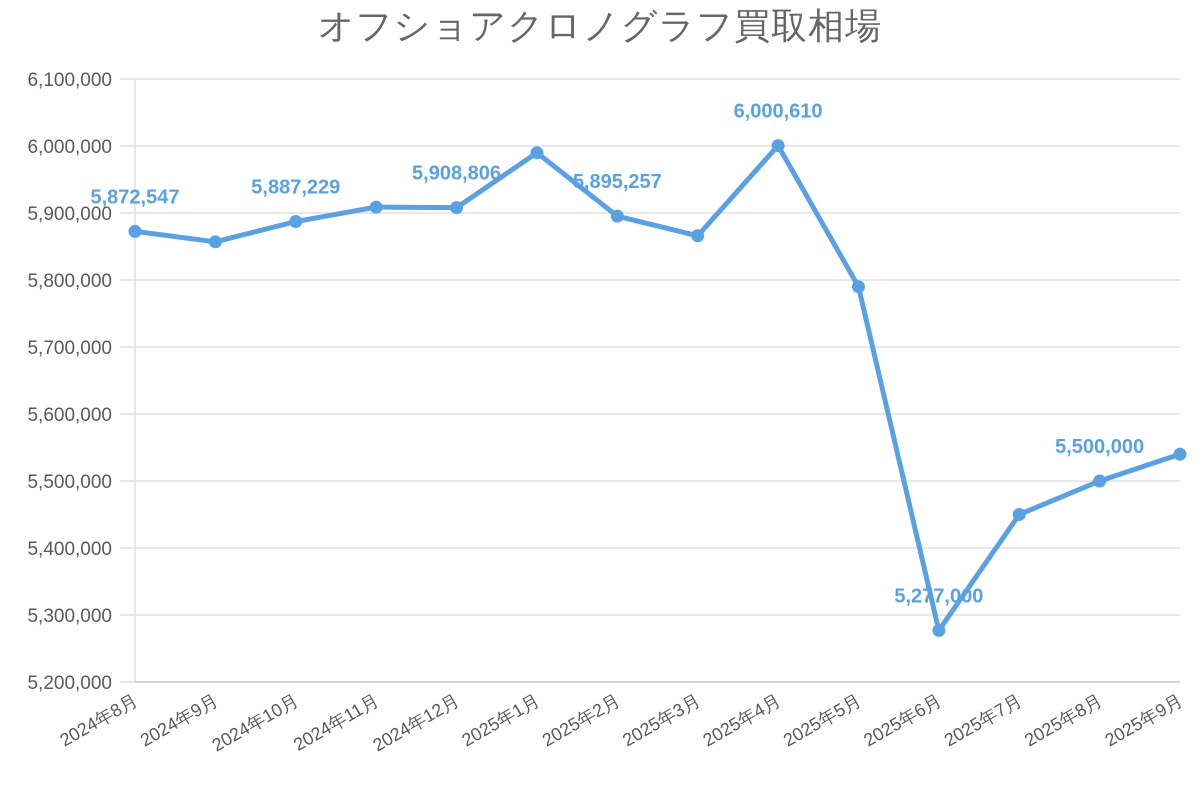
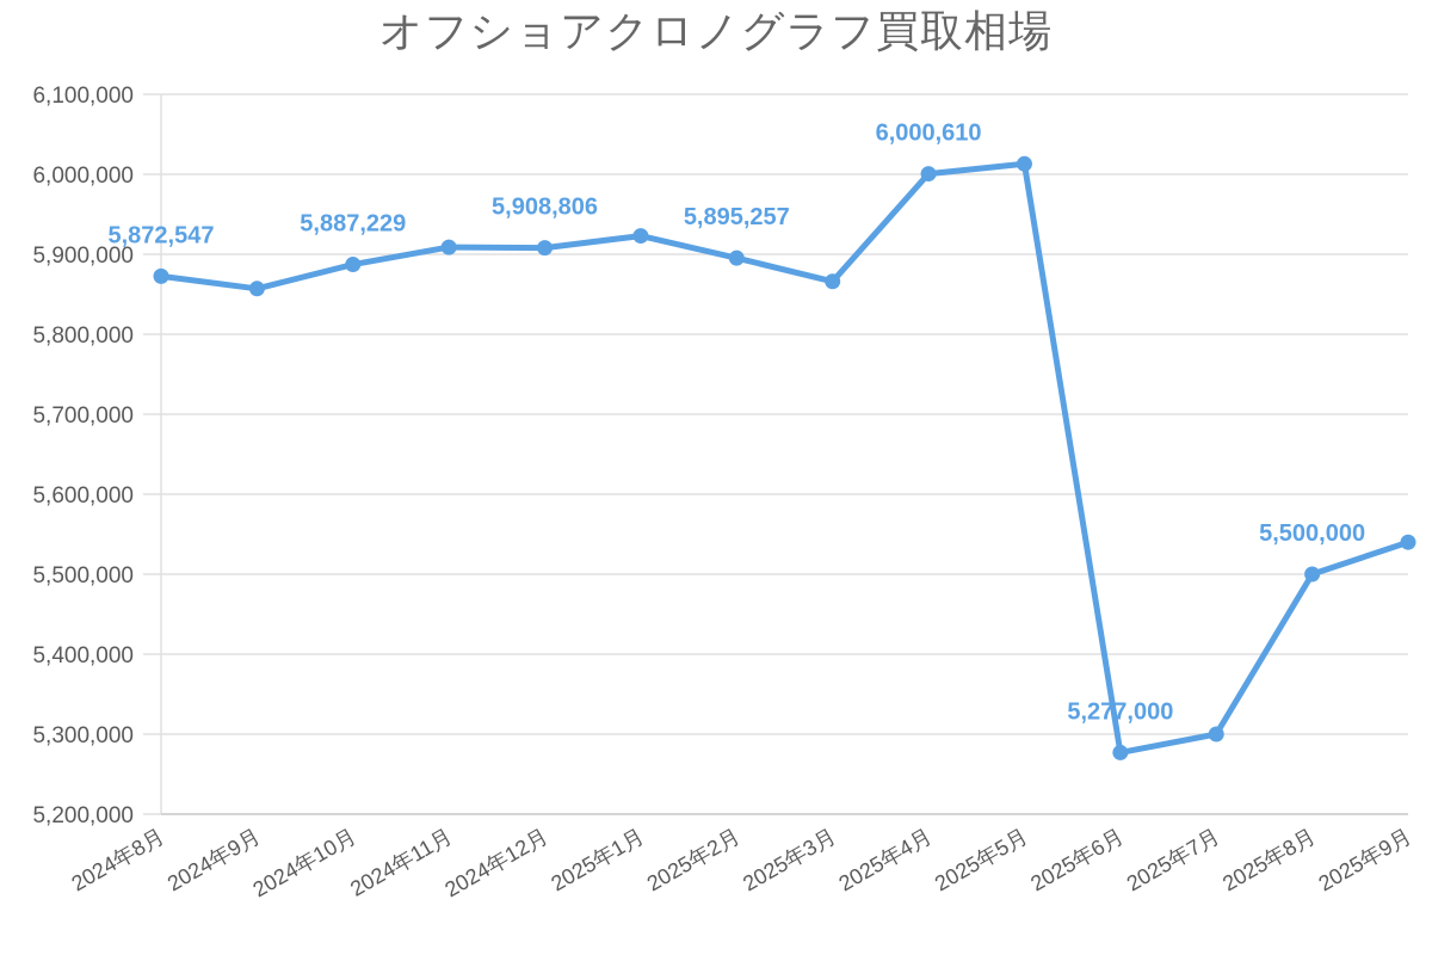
2025年1月: 5990000 -> 5920000
2025年5月: 5790000 -> 6010000
2025年7月: 5450000 -> 5300000
